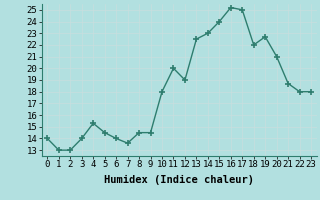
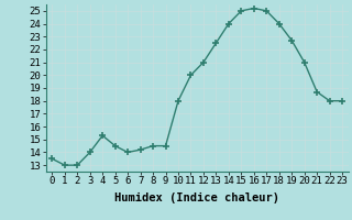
0: 14.0 -> 13.5
7: 13.6 -> 14.2
12: 19.0 -> 21.0
14: 23.0 -> 24.0
15: 24.0 -> 25.0
18: 22.0 -> 24.0
